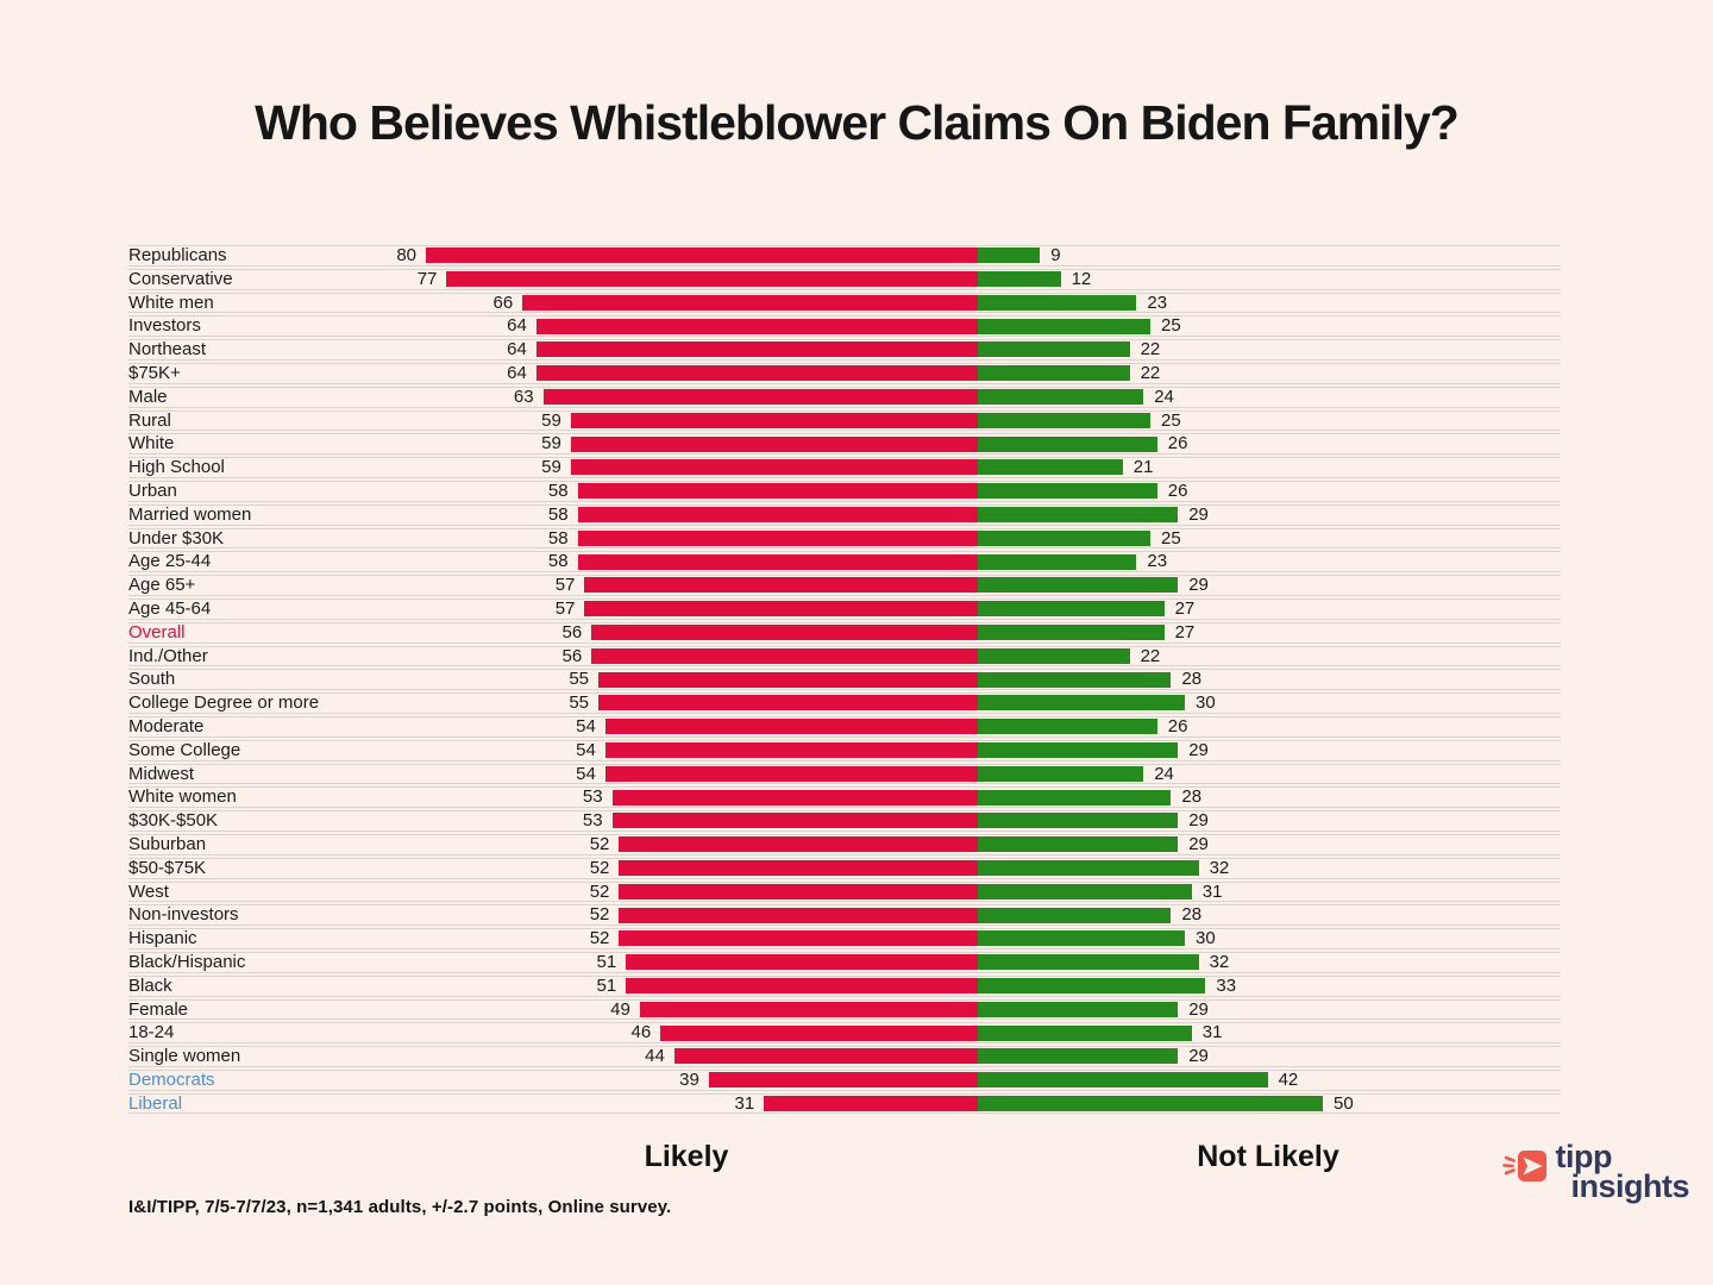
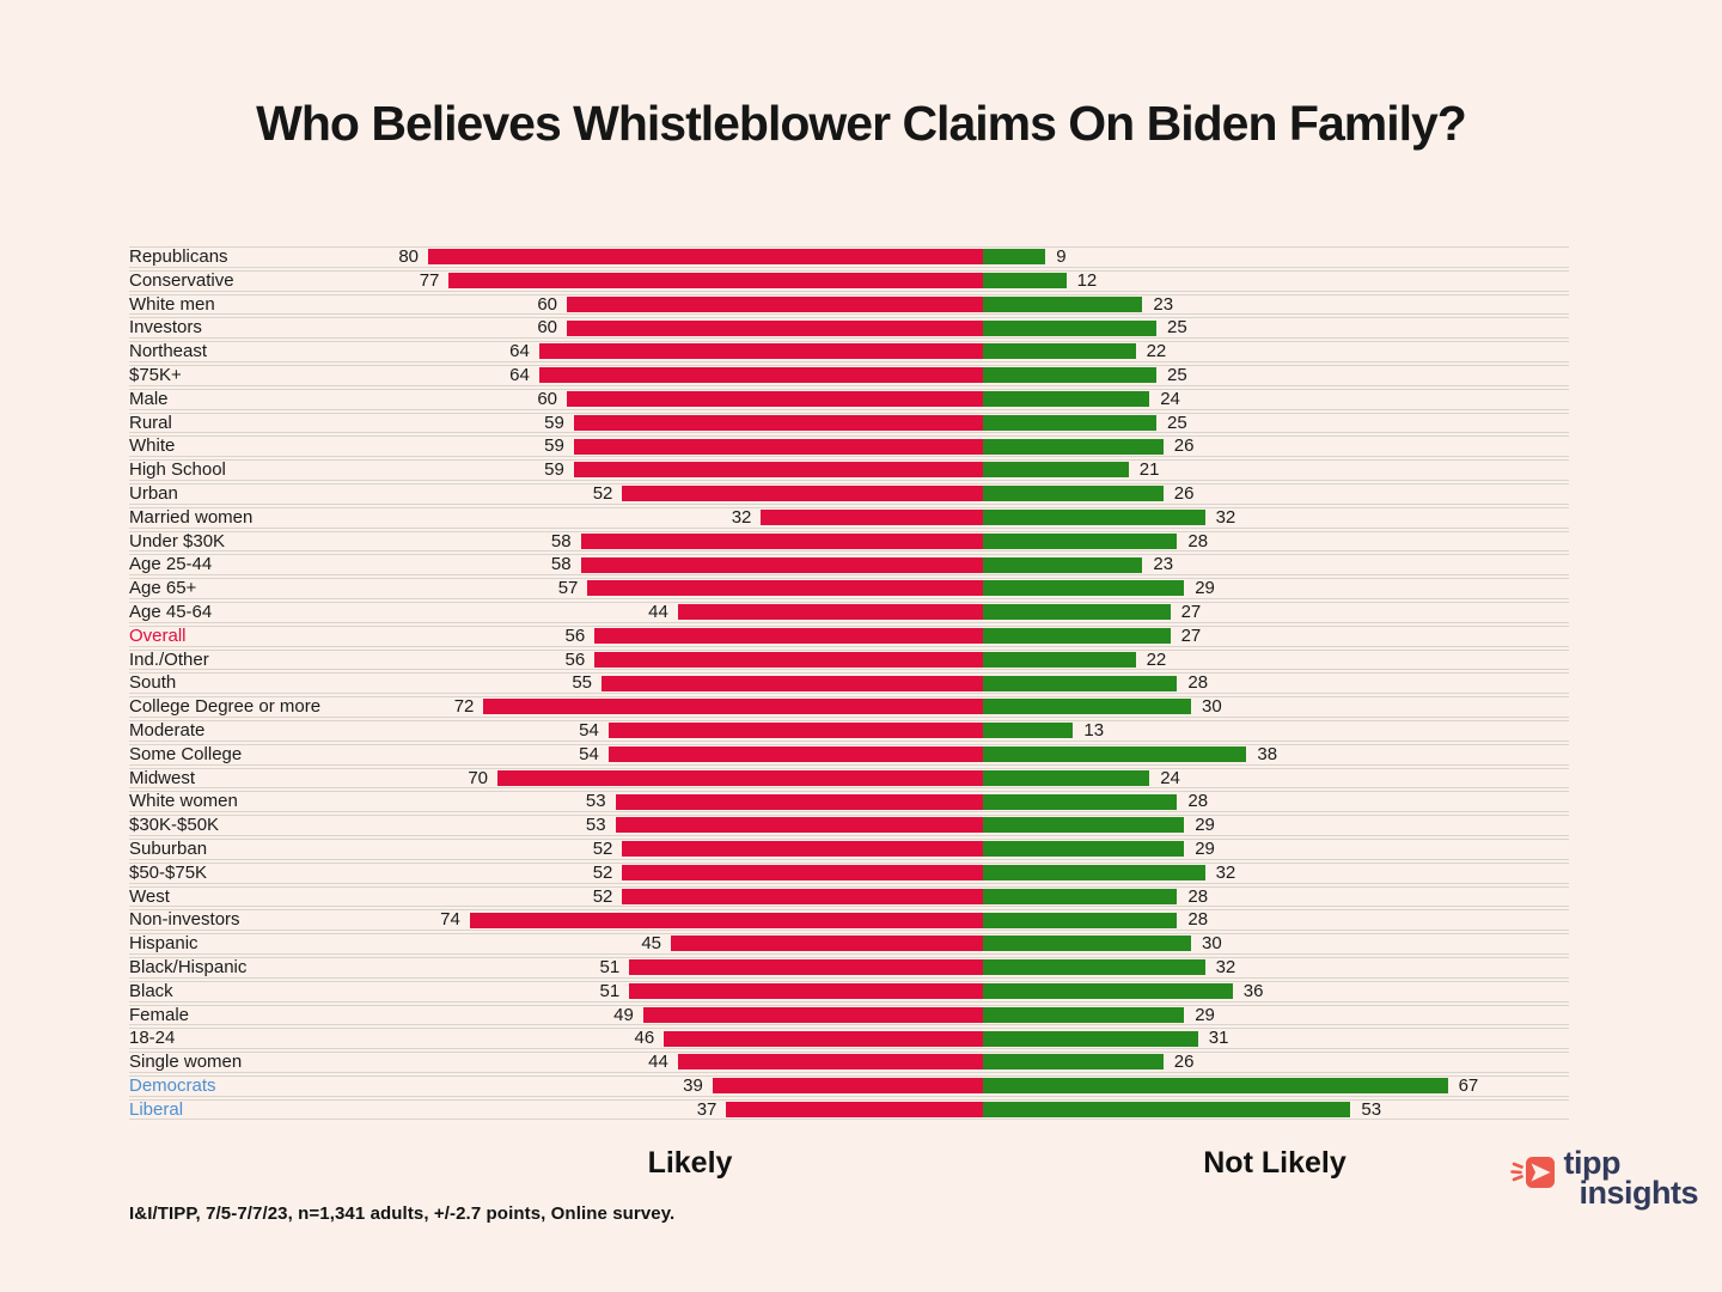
Likely/White men: 66 -> 60
Likely/Investors: 64 -> 60
Not Likely/$75K+: 22 -> 25
Likely/Male: 63 -> 60
Likely/Urban: 58 -> 52
Likely/Married women: 58 -> 32
Not Likely/Married women: 29 -> 32
Not Likely/Under $30K: 25 -> 28
Likely/Age 45-64: 57 -> 44
Likely/College Degree or more: 55 -> 72
Not Likely/Moderate: 26 -> 13
Not Likely/Some College: 29 -> 38
Likely/Midwest: 54 -> 70
Not Likely/West: 31 -> 28
Likely/Non-investors: 52 -> 74
Likely/Hispanic: 52 -> 45
Not Likely/Black: 33 -> 36
Not Likely/Single women: 29 -> 26
Not Likely/Democrats: 42 -> 67
Likely/Liberal: 31 -> 37
Not Likely/Liberal: 50 -> 53
